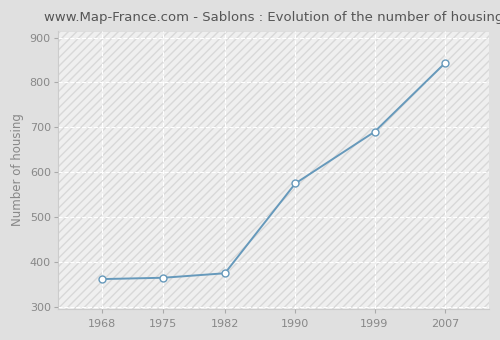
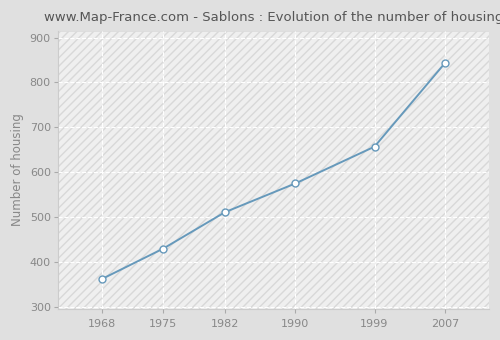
1975: 365 -> 430
1982: 375 -> 511
1999: 690 -> 657
